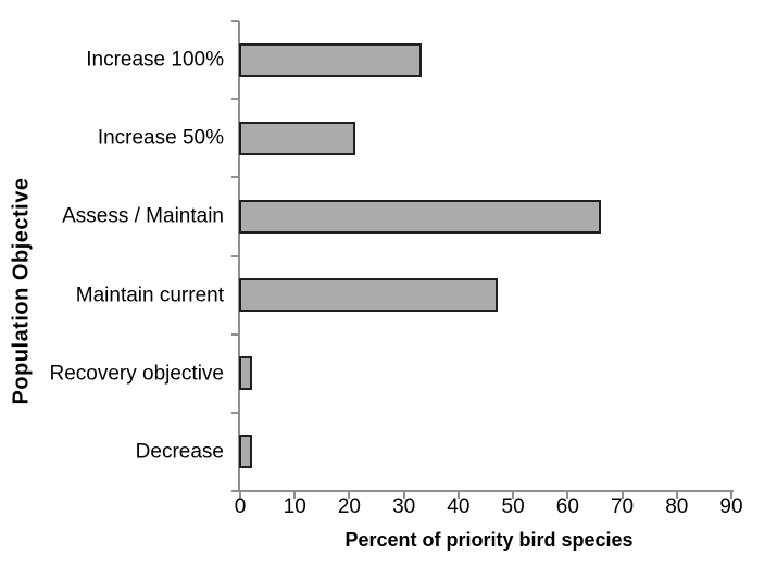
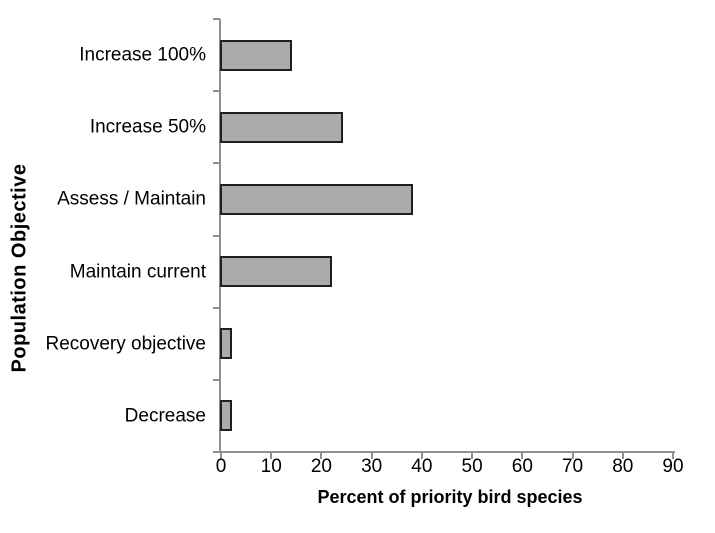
Increase 100%: 33 -> 14
Increase 50%: 21 -> 24
Assess / Maintain: 66 -> 38
Maintain current: 47 -> 22
